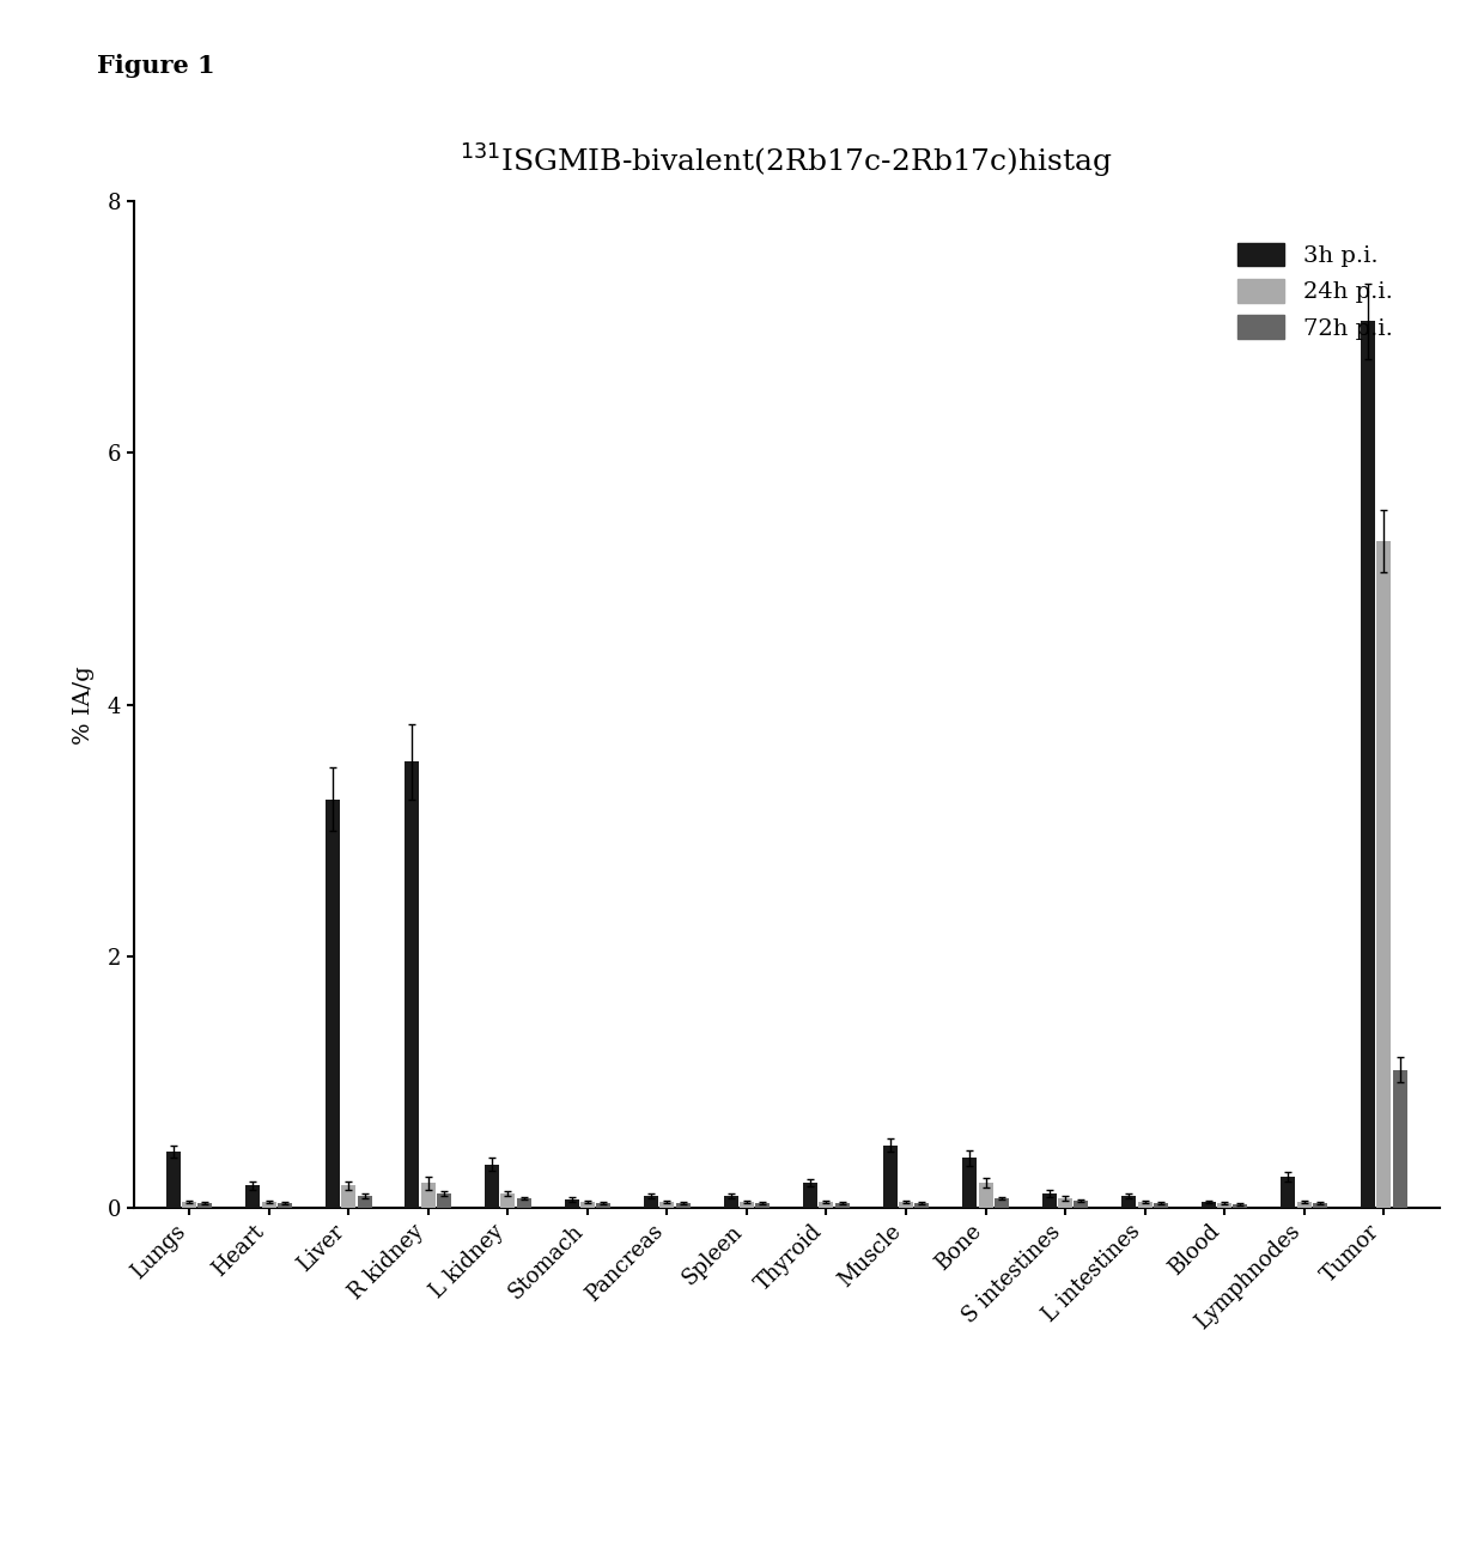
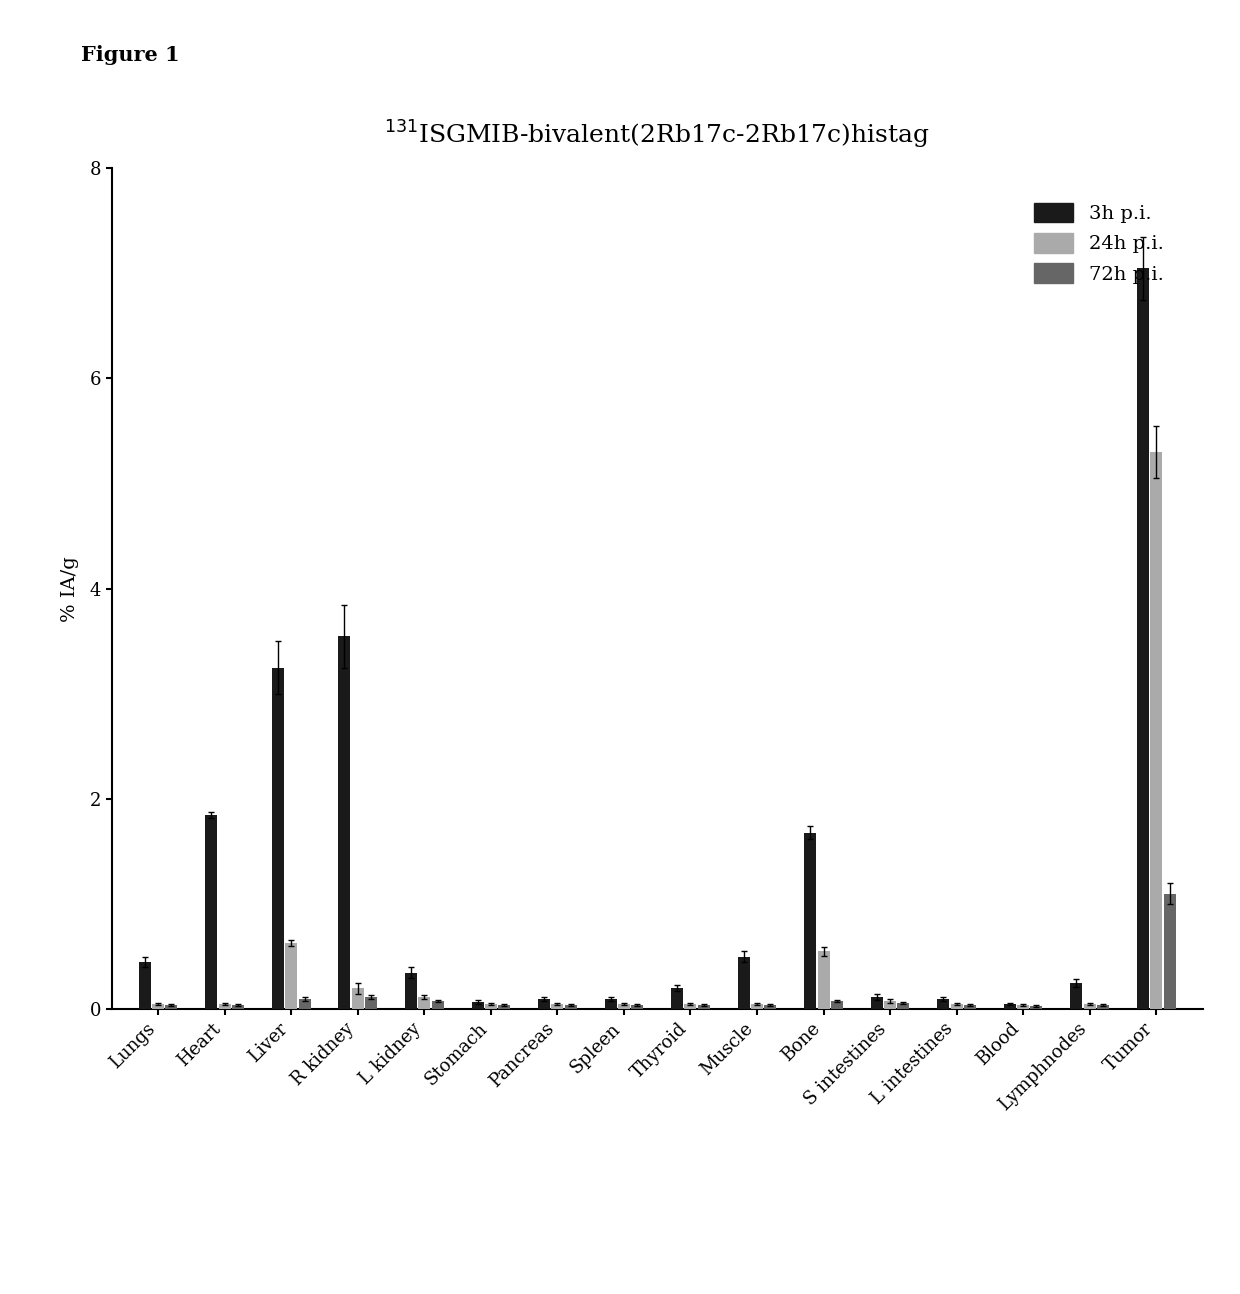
3h p.i./Heart: 0.18 -> 1.85
24h p.i./Liver: 0.18 -> 0.63
3h p.i./Bone: 0.40 -> 1.68
24h p.i./Bone: 0.20 -> 0.55
